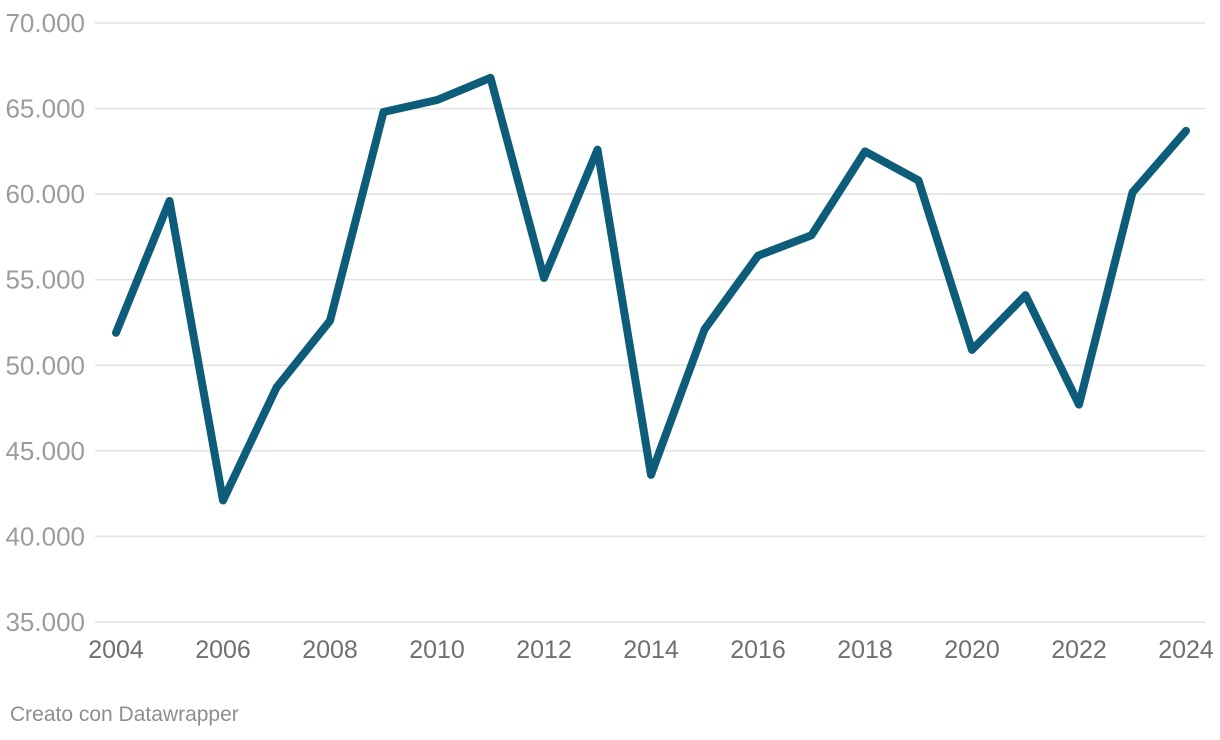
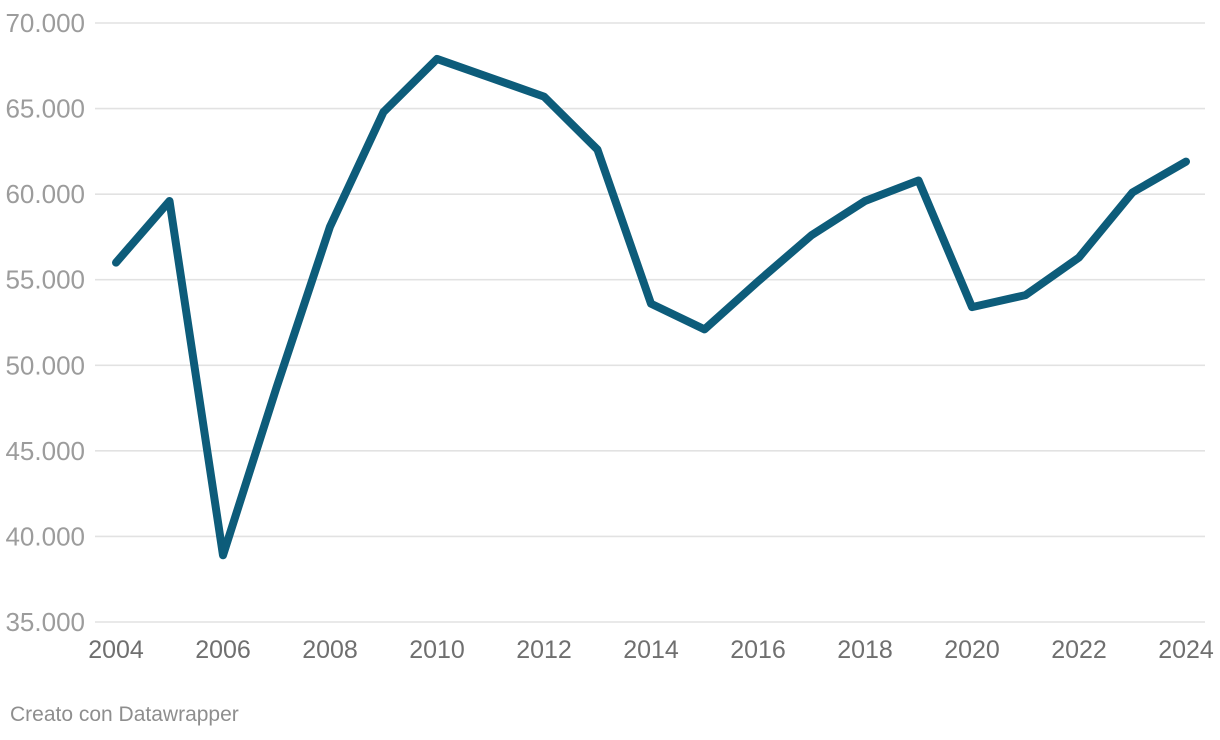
2004: 51900 -> 56000
2006: 42100 -> 38900
2008: 52600 -> 58100
2010: 65500 -> 67900
2012: 55100 -> 65700
2014: 43600 -> 53600
2016: 56400 -> 54900
2018: 62500 -> 59600
2020: 50900 -> 53400
2022: 47700 -> 56300
2024: 63700 -> 61900
